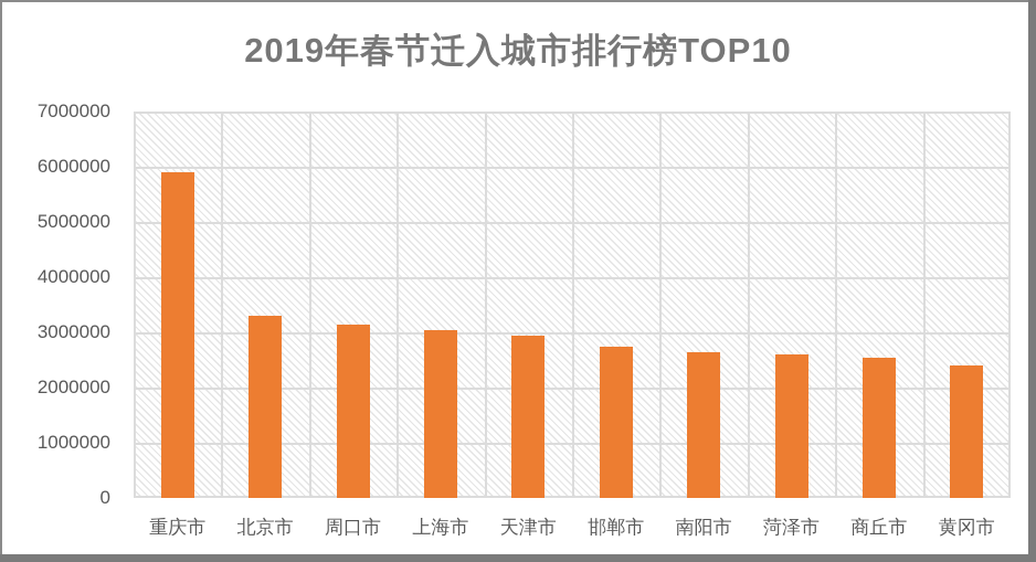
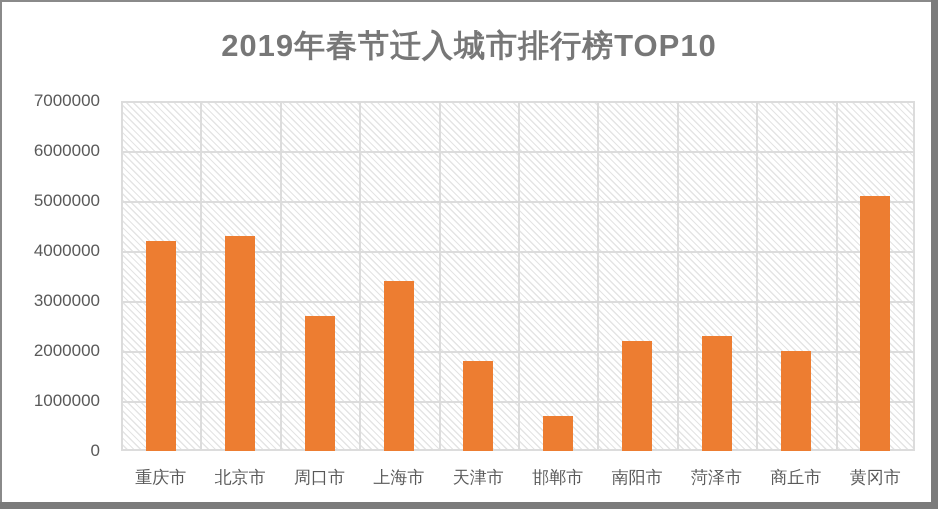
重庆市: 5900000 -> 4200000
北京市: 3300000 -> 4300000
周口市: 3200000 -> 2700000
上海市: 3000000 -> 3400000
天津市: 3000000 -> 1800000
邯郸市: 2800000 -> 700000
南阳市: 2600000 -> 2200000
菏泽市: 2600000 -> 2300000
商丘市: 2600000 -> 2000000
黄冈市: 2400000 -> 5100000
